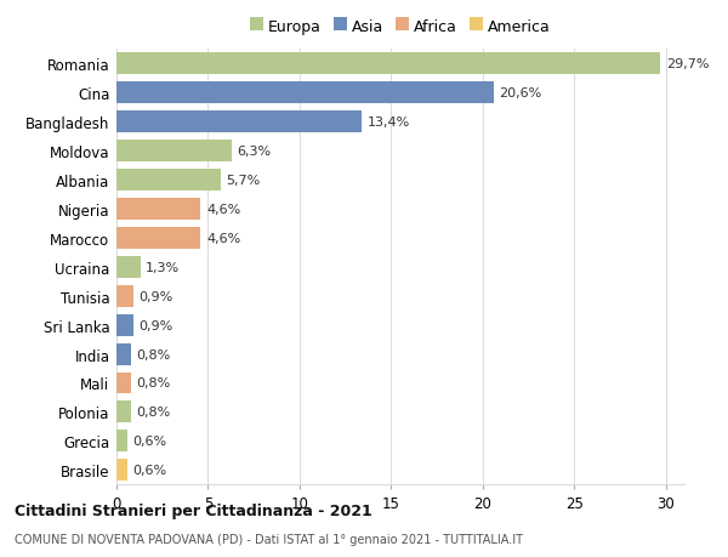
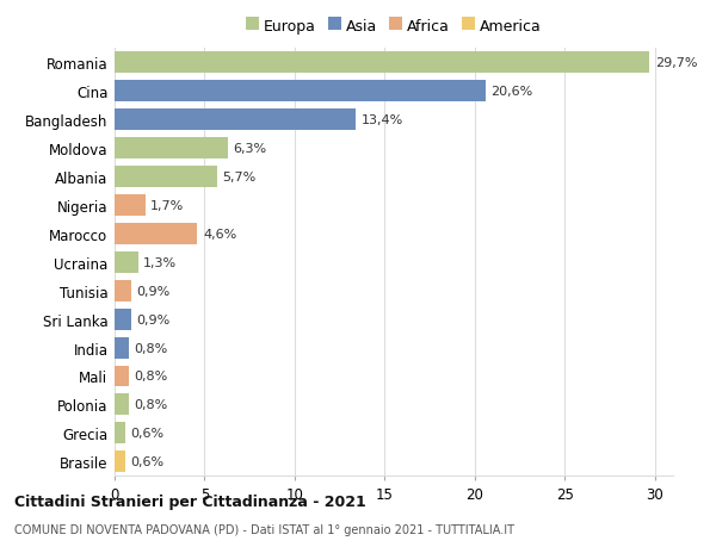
Nigeria: 4,6% -> 1,7%
